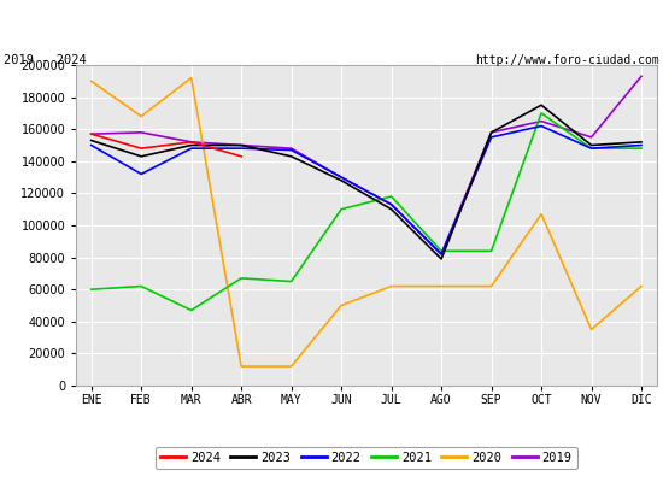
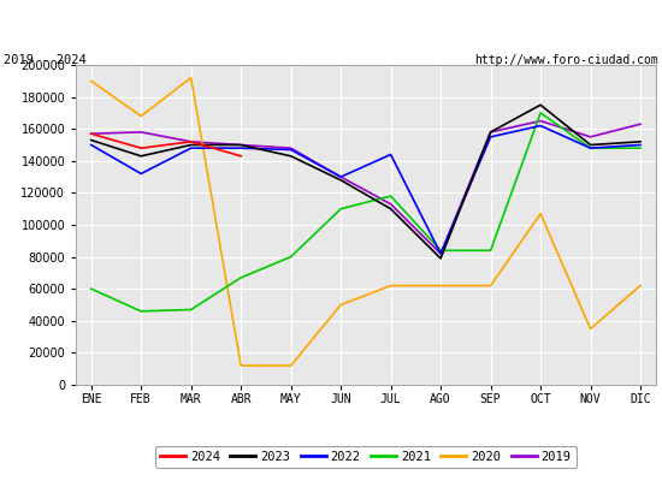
2021/FEB: 62000 -> 46000
2021/MAY: 65000 -> 80000
2022/JUL: 113000 -> 144000
2019/DIC: 193000 -> 163000
